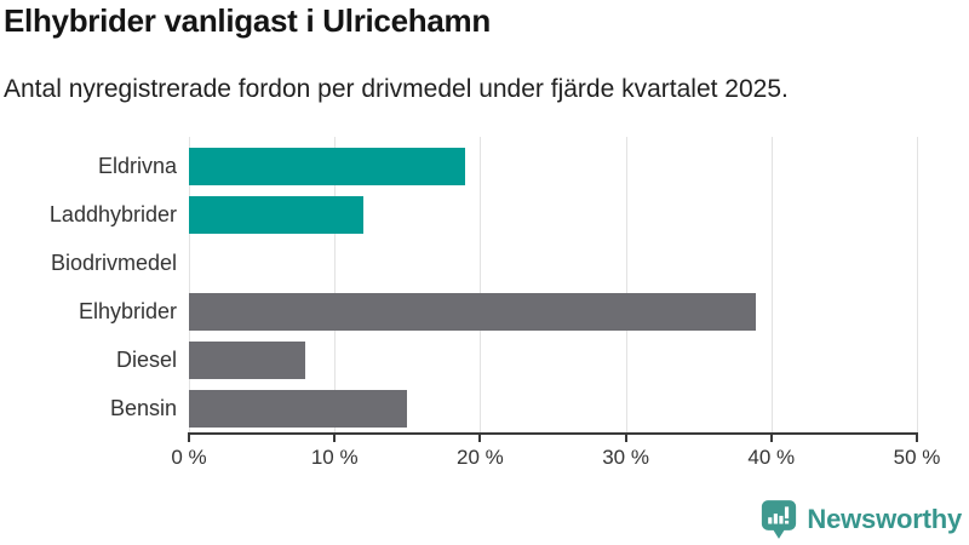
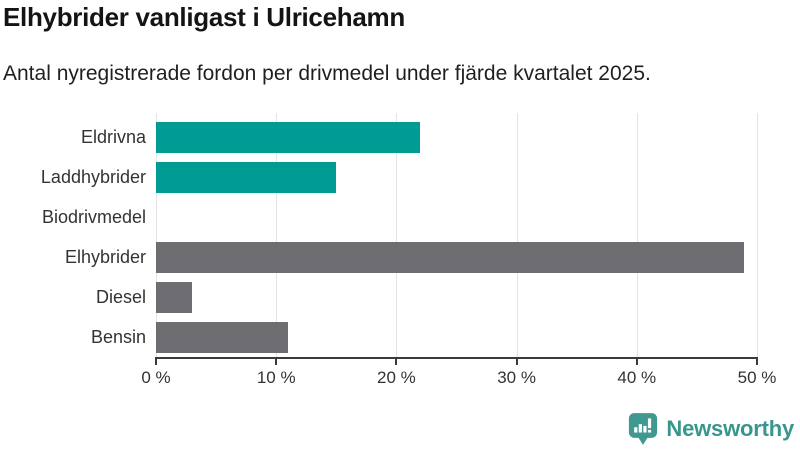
Eldrivna: 19% -> 22%
Laddhybrider: 12% -> 15%
Elhybrider: 39% -> 49%
Diesel: 8% -> 3%
Bensin: 15% -> 11%
